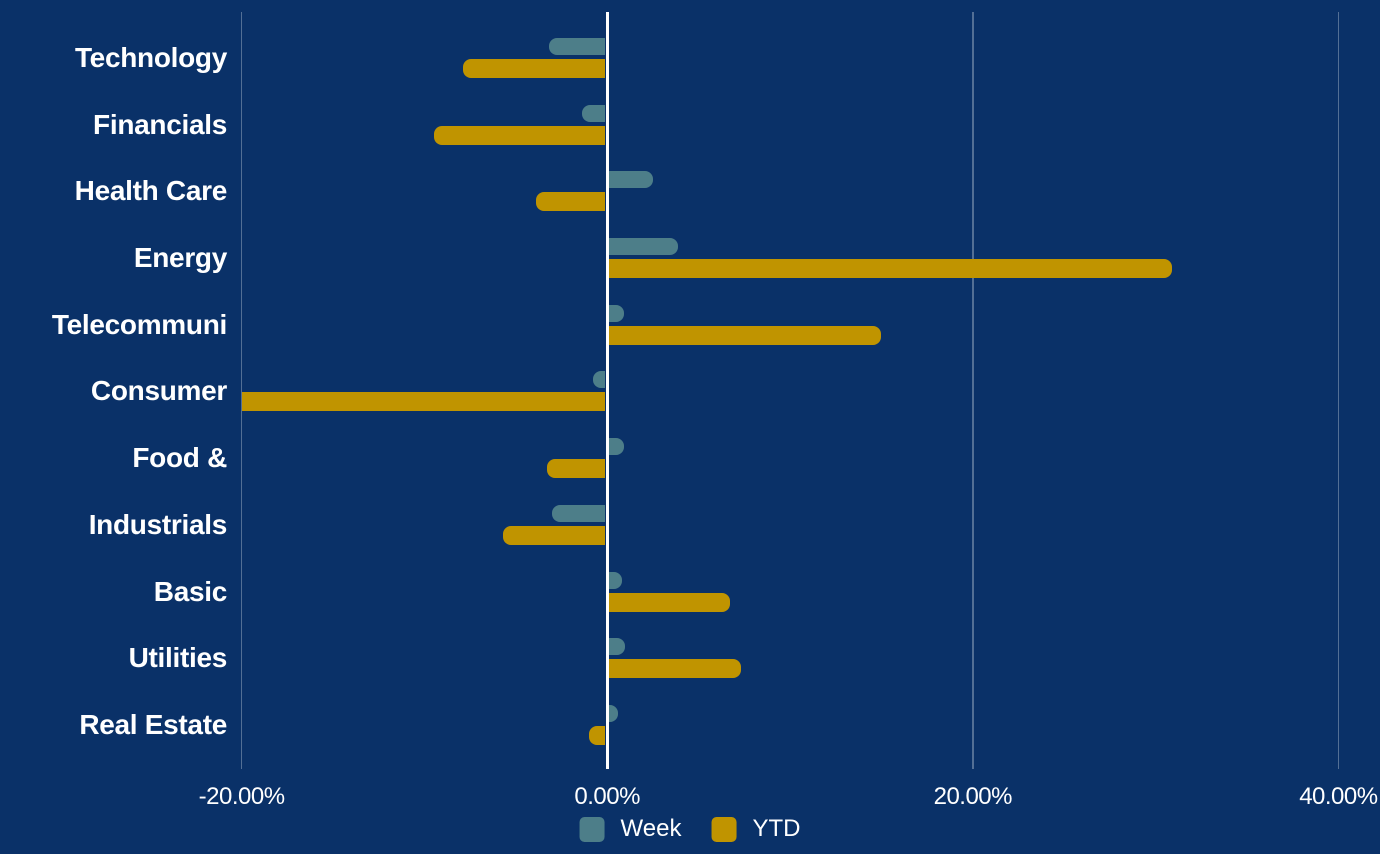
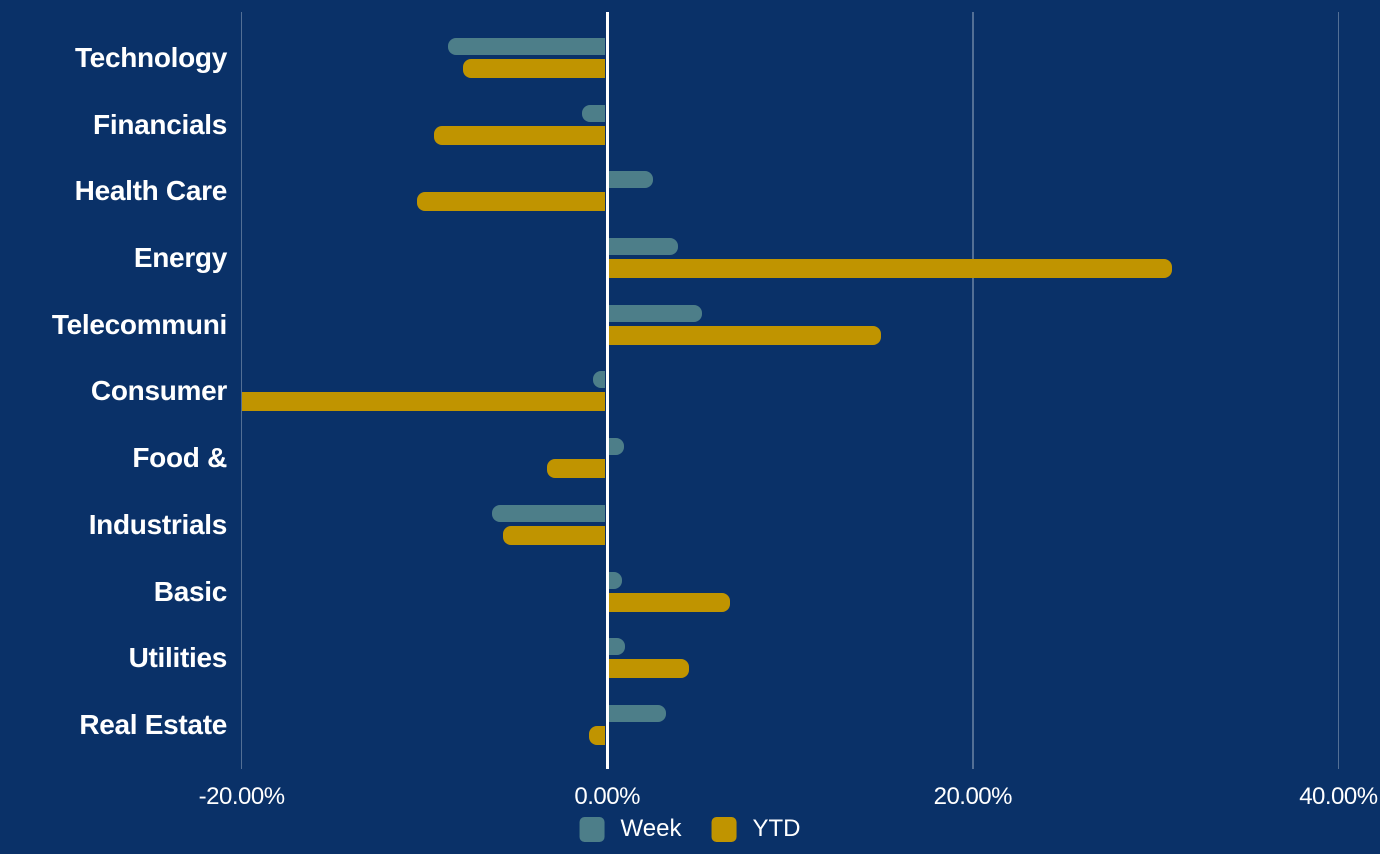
Week/Technology: -3.2% -> -8.7%
YTD/Health Care: -3.9% -> -10.4%
Week/Telecommuni: 0.8% -> 5.1%
Week/Industrials: -3.0% -> -6.3%
YTD/Utilities: 7.2% -> 4.4%
Week/Real Estate: 0.5% -> 3.1%
